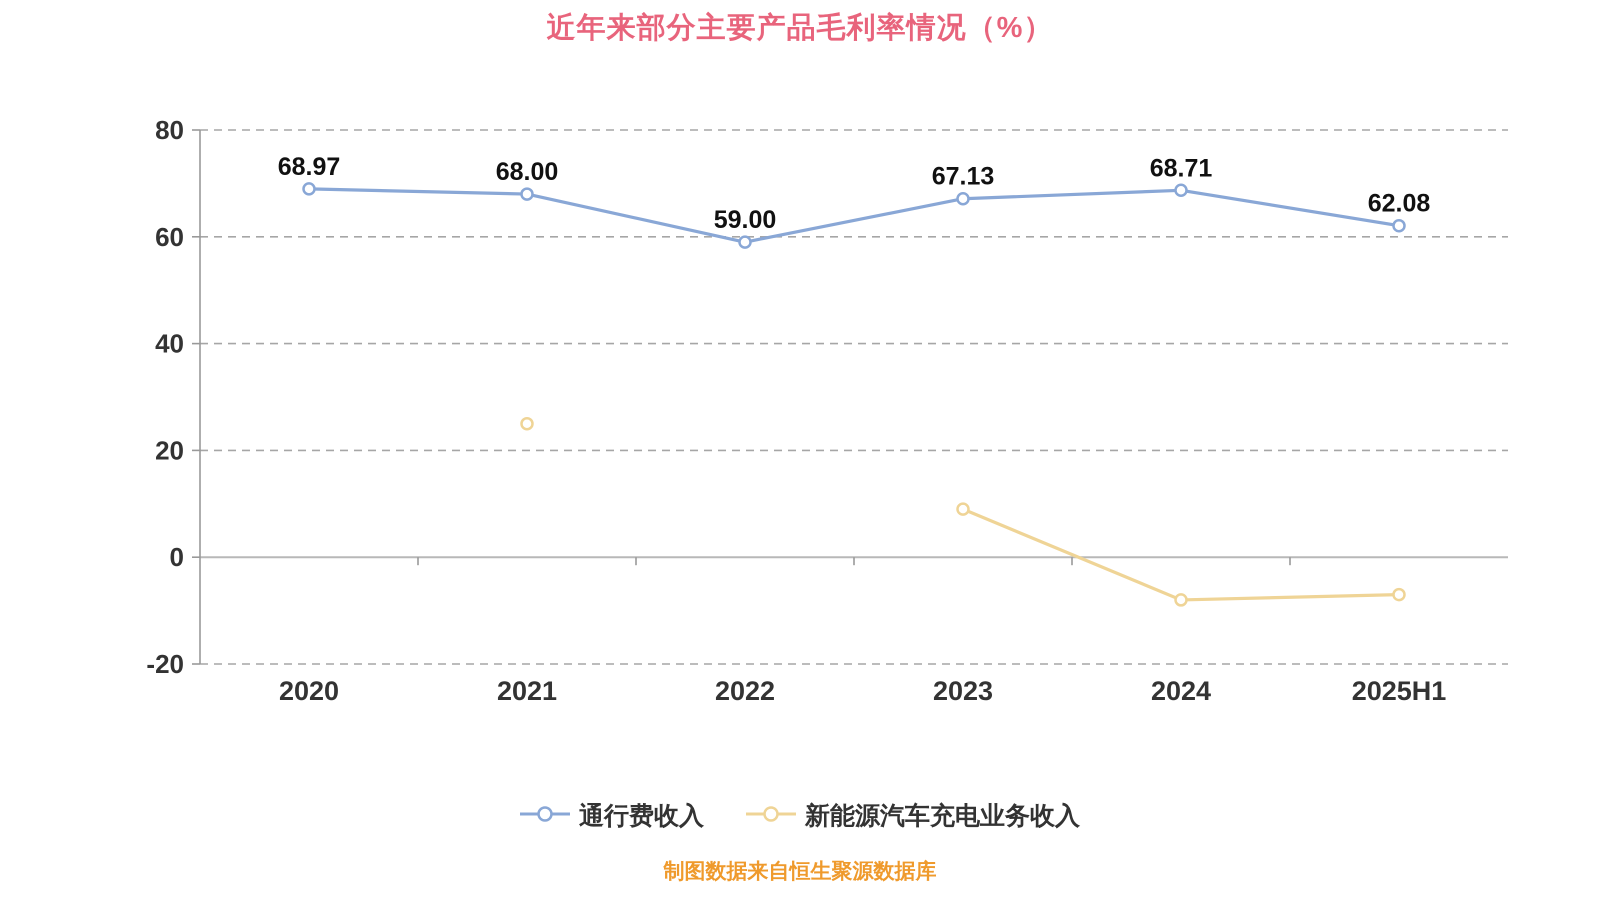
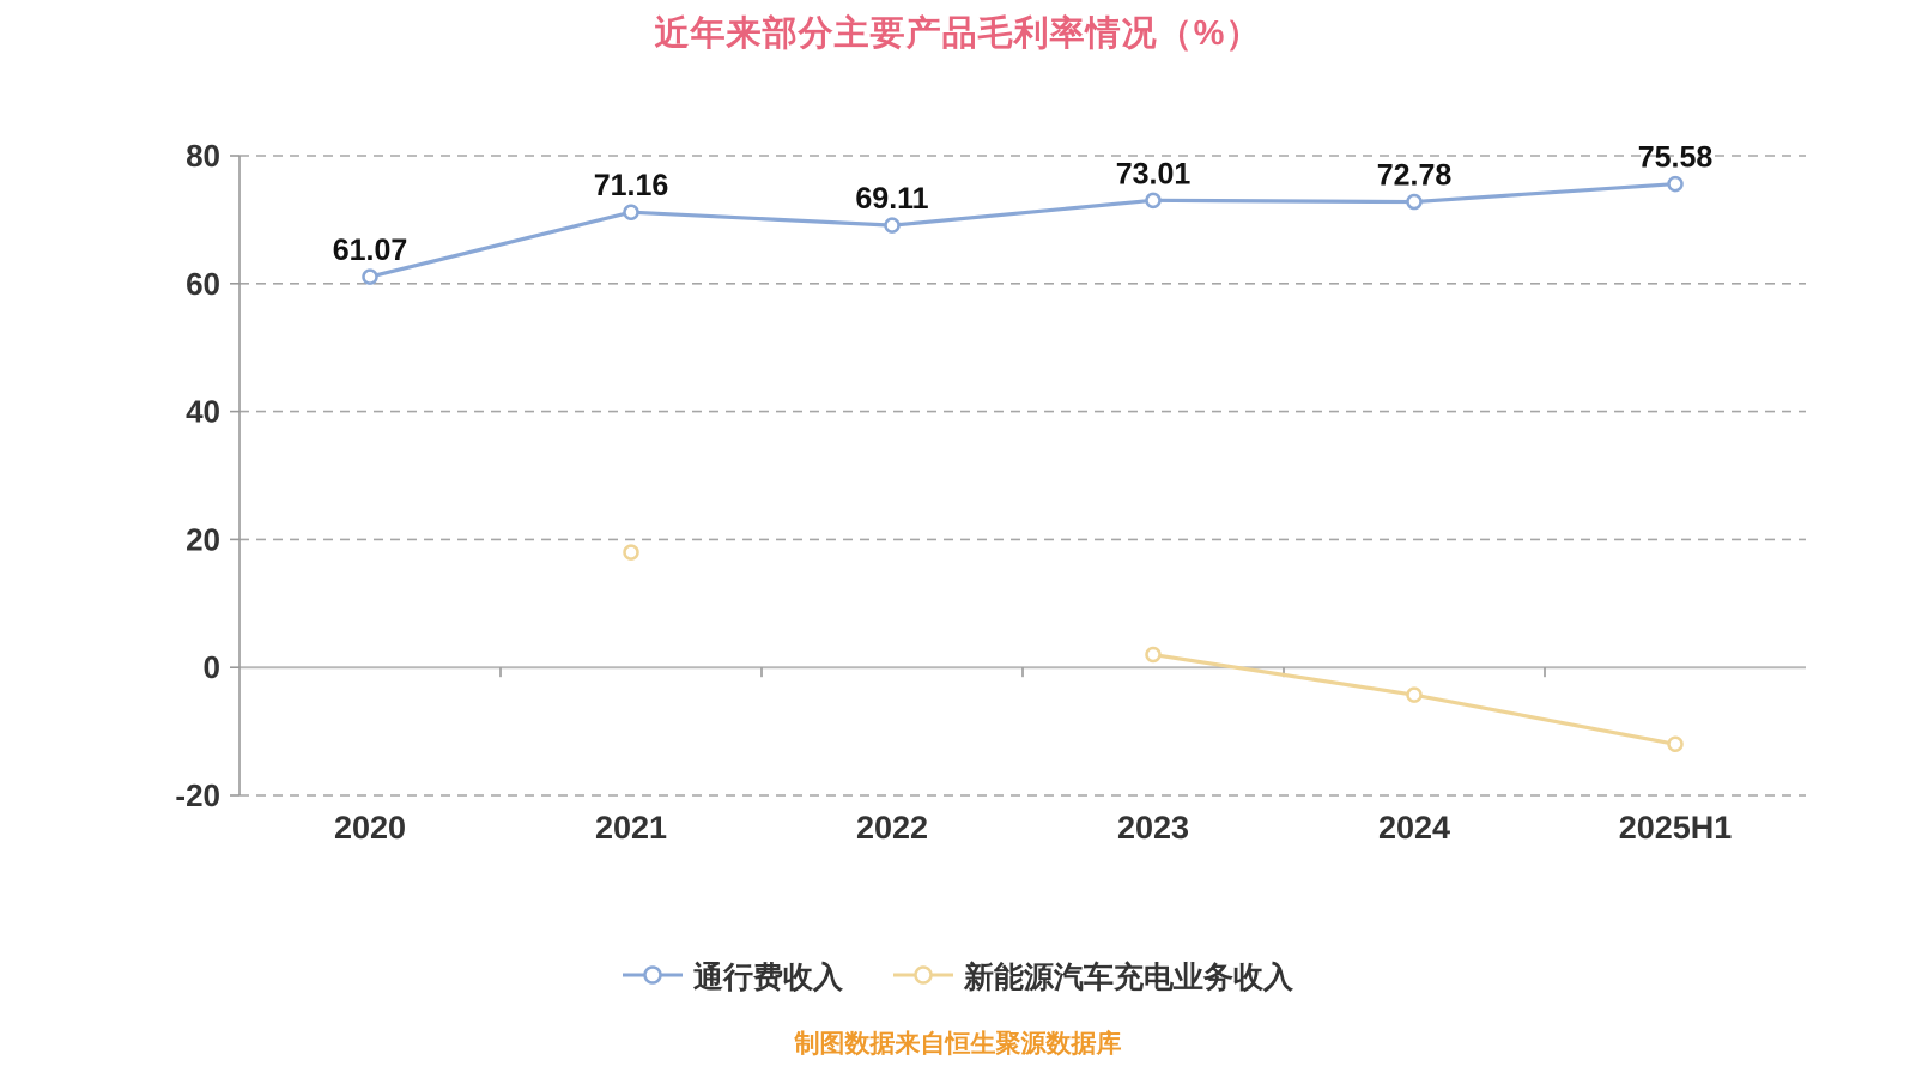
通行费收入/2020: 68.97 -> 61.07
通行费收入/2021: 68.00 -> 71.16
新能源汽车充电业务收入/2021: 25 -> 18
通行费收入/2022: 59.00 -> 69.11
通行费收入/2023: 67.13 -> 73.01
新能源汽车充电业务收入/2023: 9 -> 2
通行费收入/2024: 68.71 -> 72.78
新能源汽车充电业务收入/2024: -8 -> -4
通行费收入/2025H1: 62.08 -> 75.58
新能源汽车充电业务收入/2025H1: -7 -> -12
